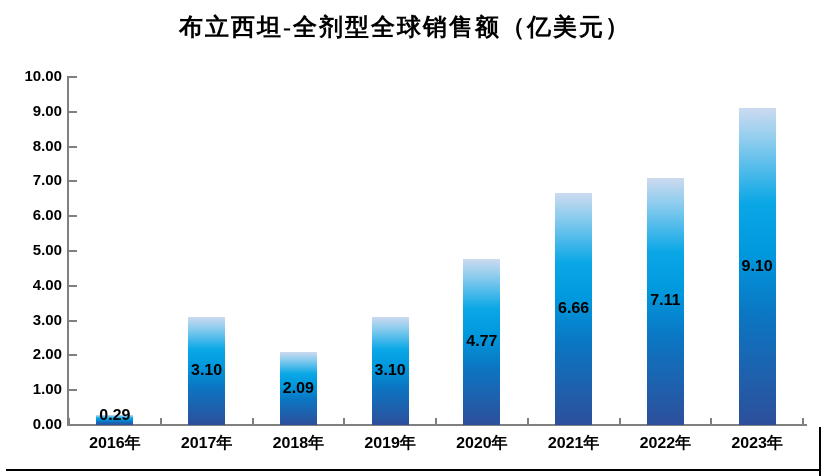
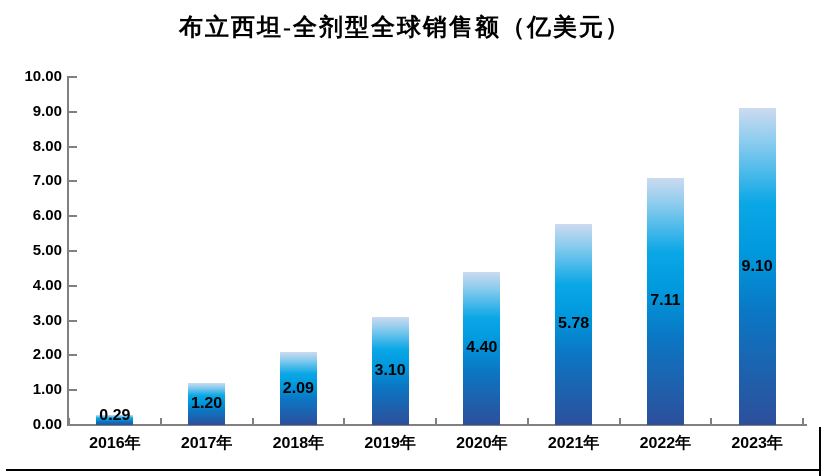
2017年: 3.10 -> 1.20
2020年: 4.77 -> 4.40
2021年: 6.66 -> 5.78
